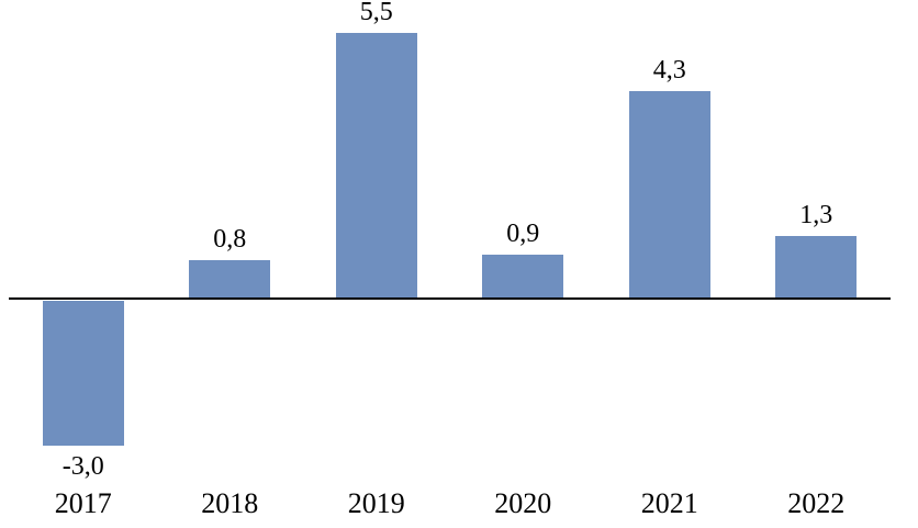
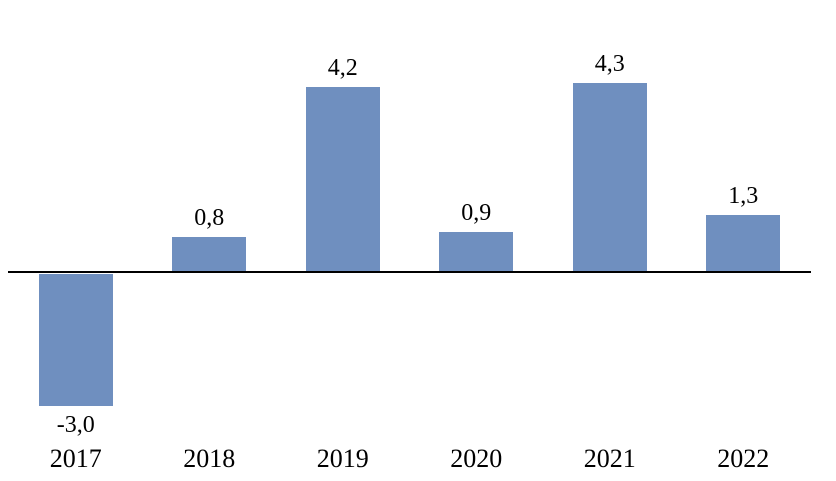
2019: 5,5 -> 4,2
